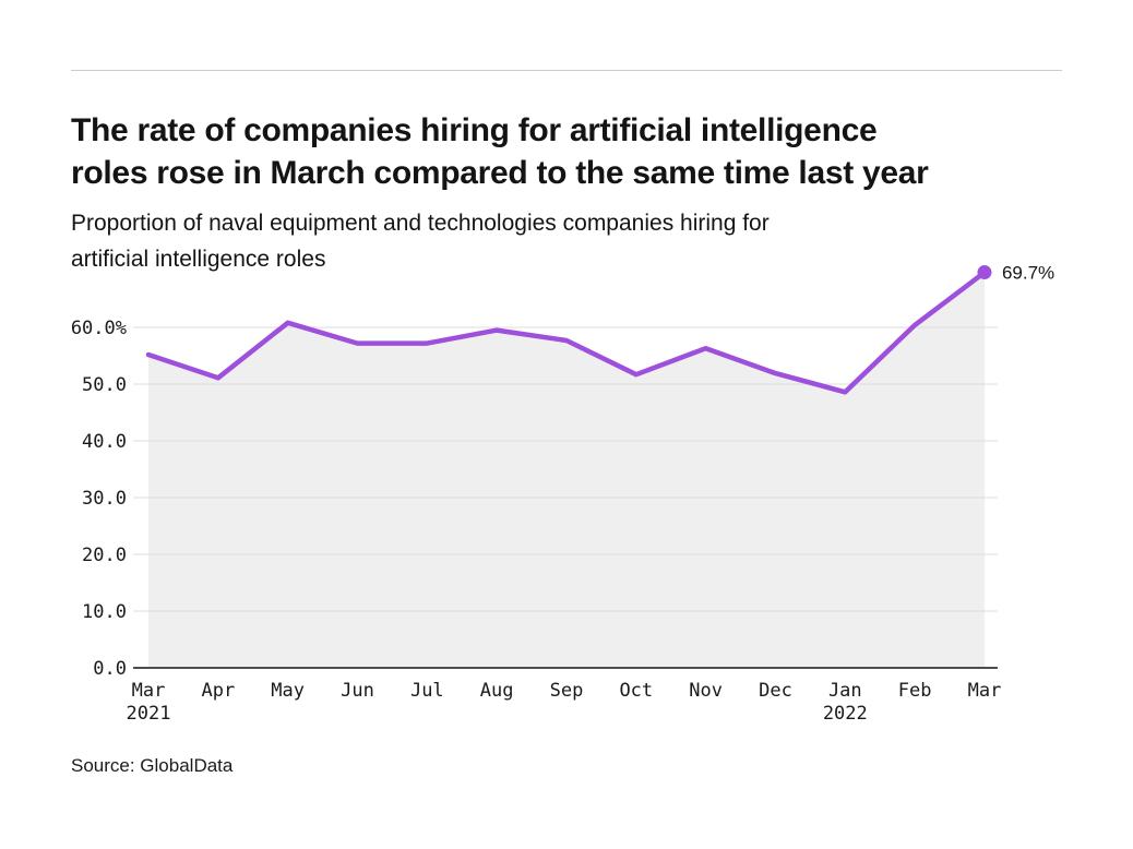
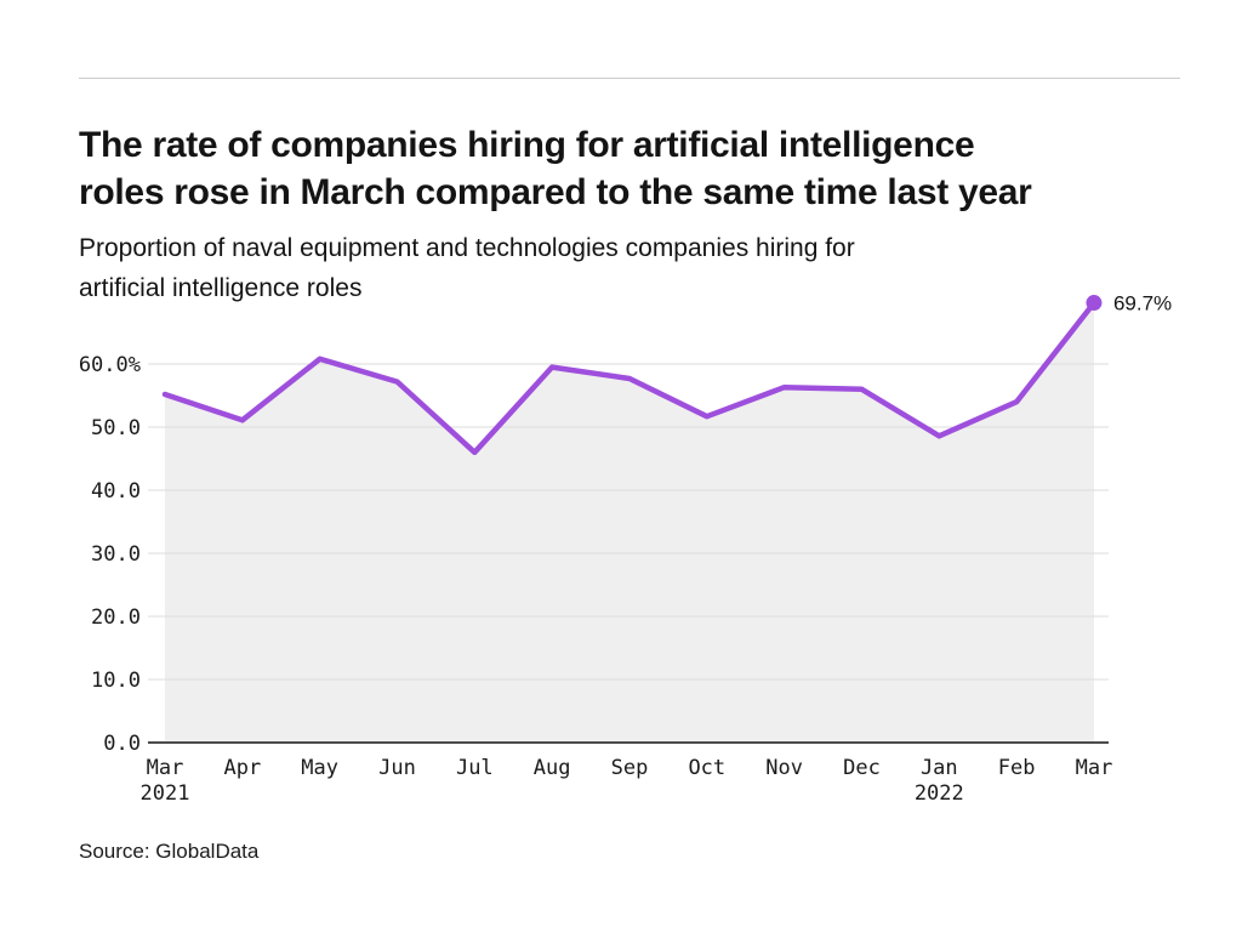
Jul: 57% -> 46%
Dec: 52% -> 56%
Feb: 60% -> 54%
